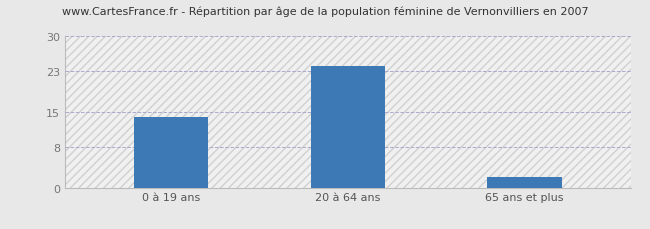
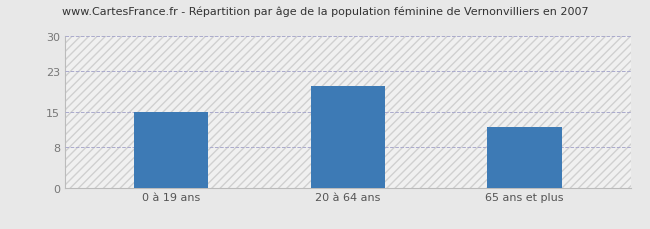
0 à 19 ans: 14 -> 15
20 à 64 ans: 24 -> 20
65 ans et plus: 2 -> 12
